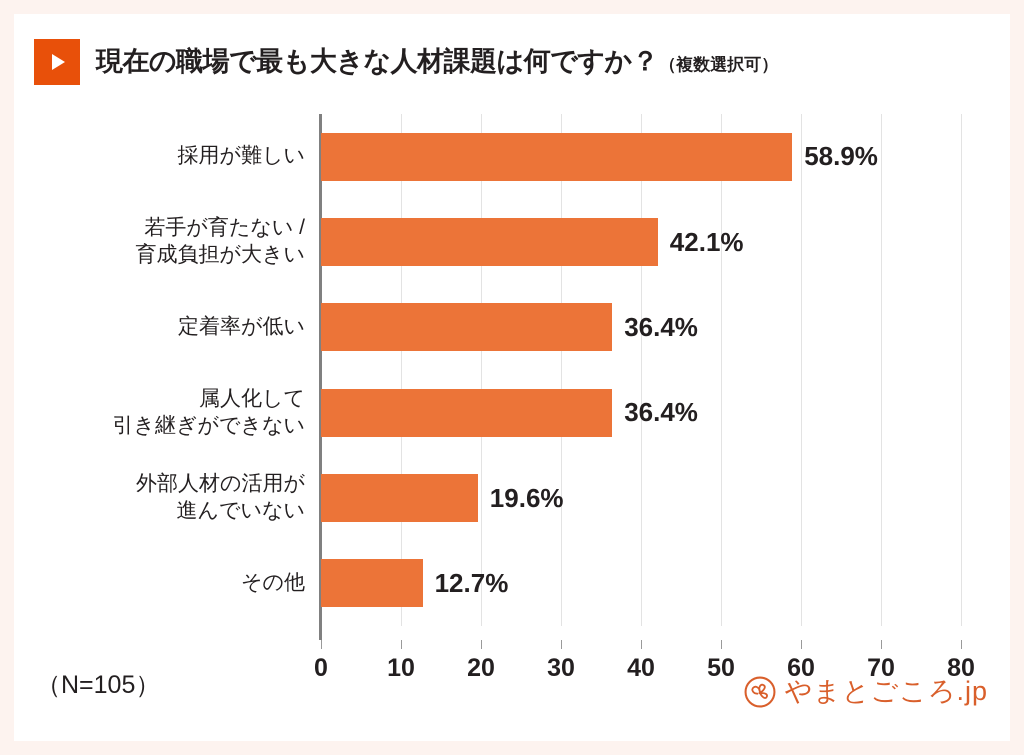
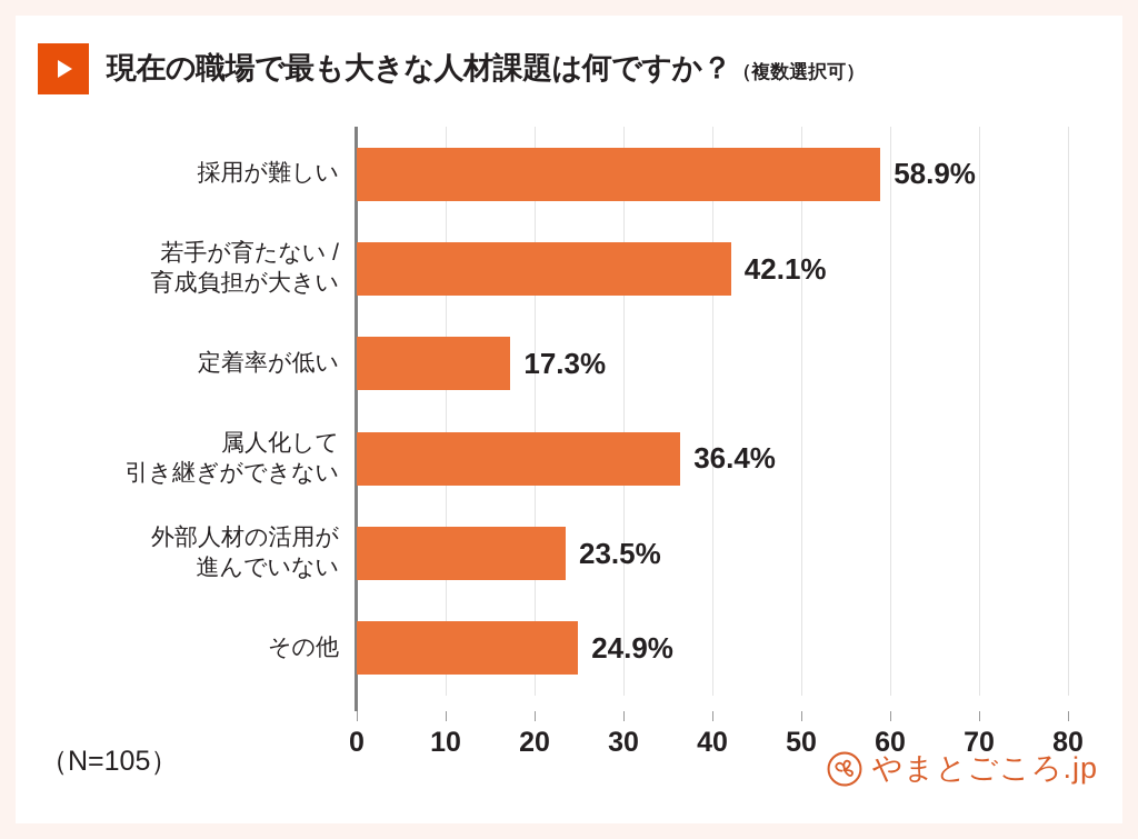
定着率が低い: 36.4% -> 17.3%
外部人材の活用が 進んでいない: 19.6% -> 23.5%
その他: 12.7% -> 24.9%
